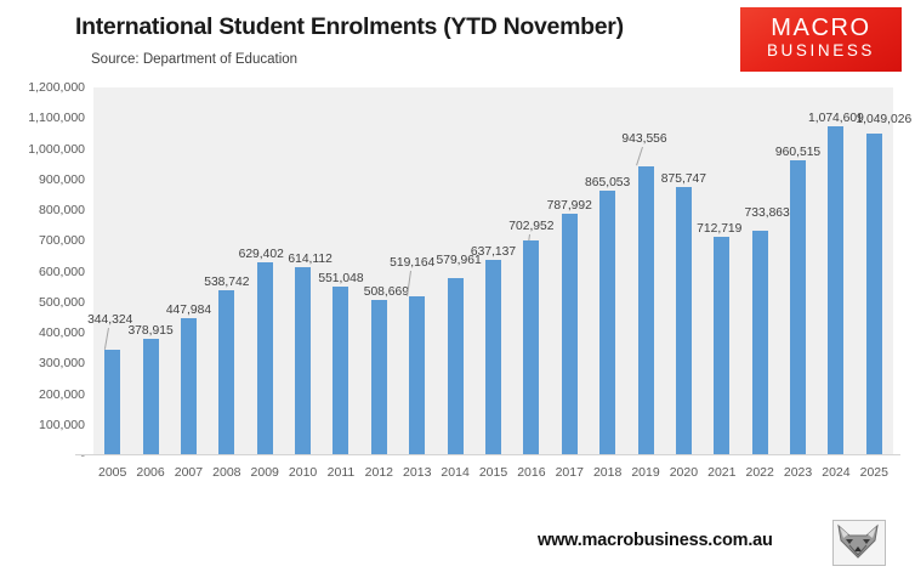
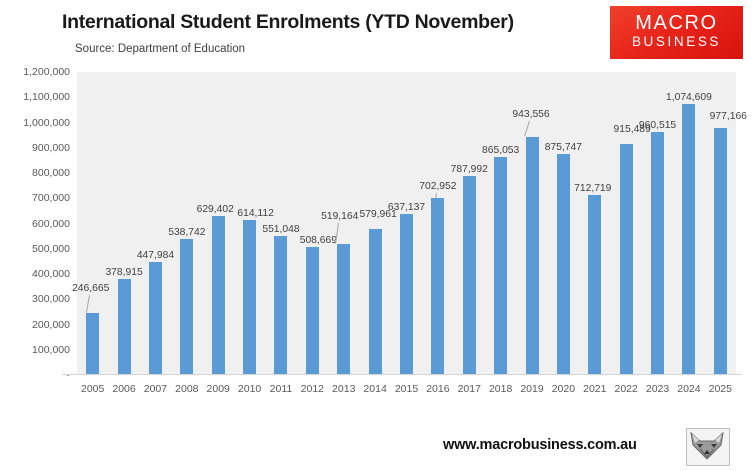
2005: 344,324 -> 246,665
2022: 733,863 -> 915,489
2025: 1,049,026 -> 977,166
